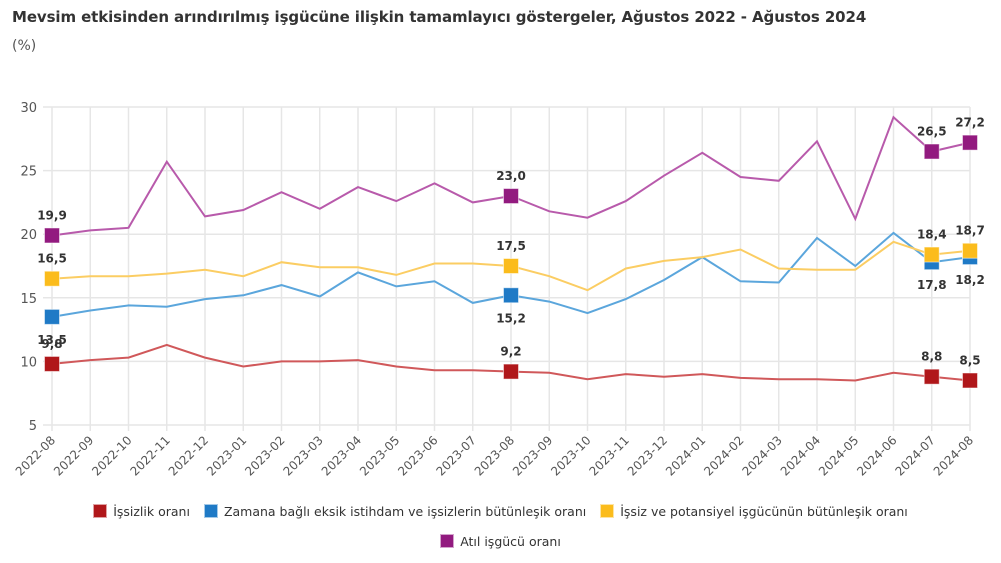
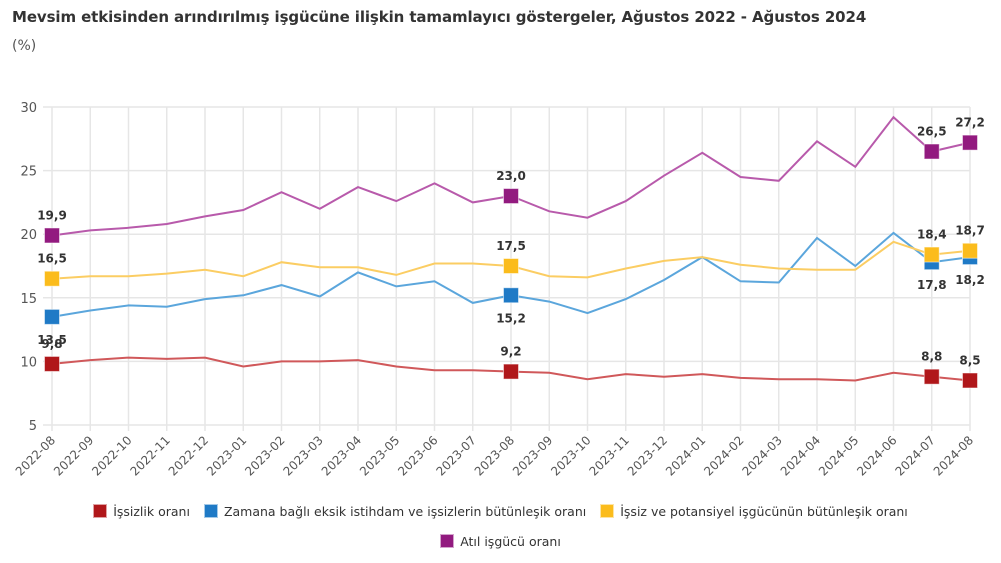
İşsizlik oranı/2022-11: 11.3 -> 10.2
Atıl işgücü oranı/2022-11: 25.7 -> 20.8
İşsiz ve potansiyel işgücünün bütünleşik oranı/2023-10: 15.6 -> 16.6
İşsiz ve potansiyel işgücünün bütünleşik oranı/2024-02: 18.8 -> 17.6
Atıl işgücü oranı/2024-05: 21.2 -> 25.3
